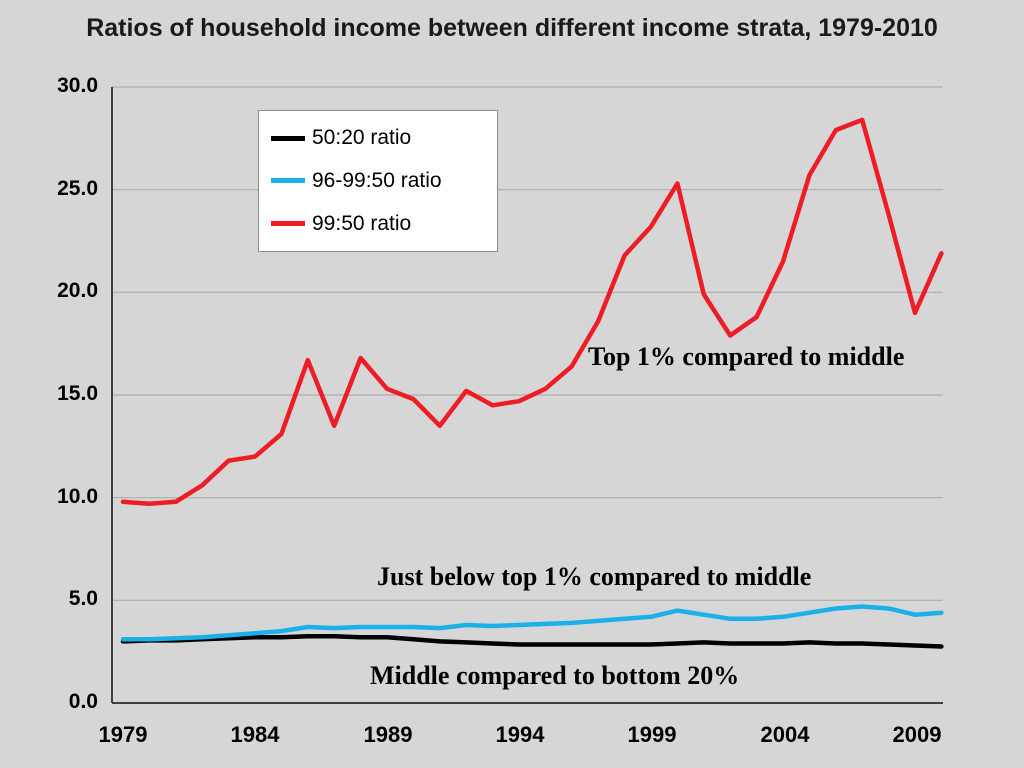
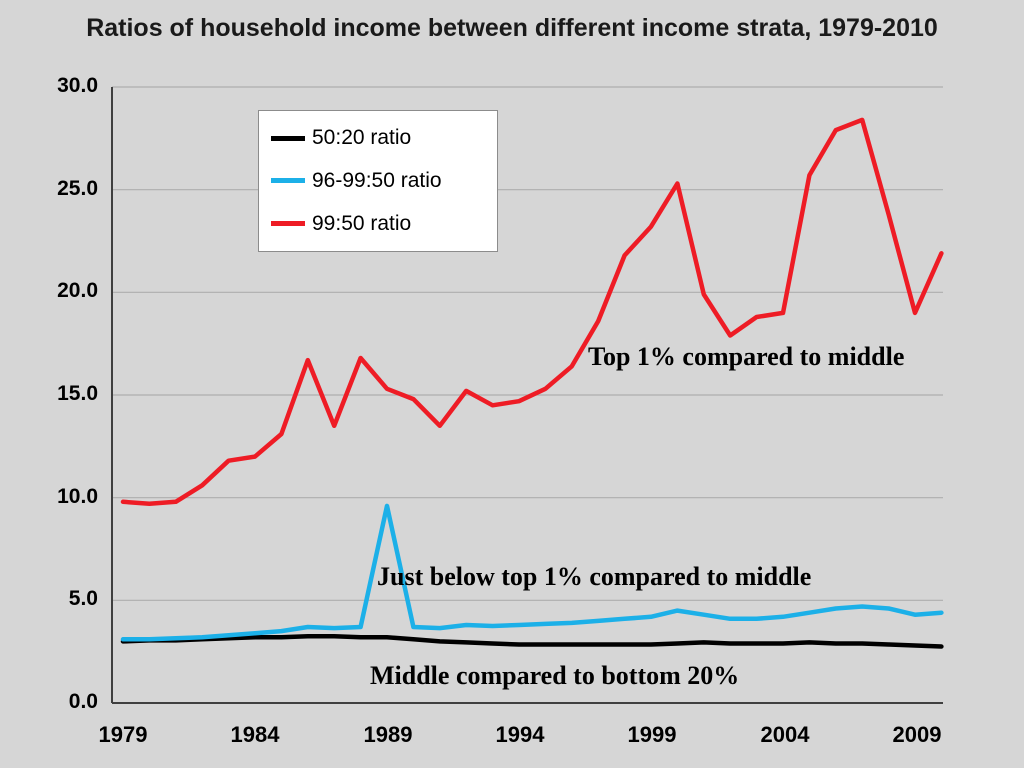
96-99:50 ratio/1989: 3.7 -> 9.6
99:50 ratio/2004: 21.5 -> 19.0
